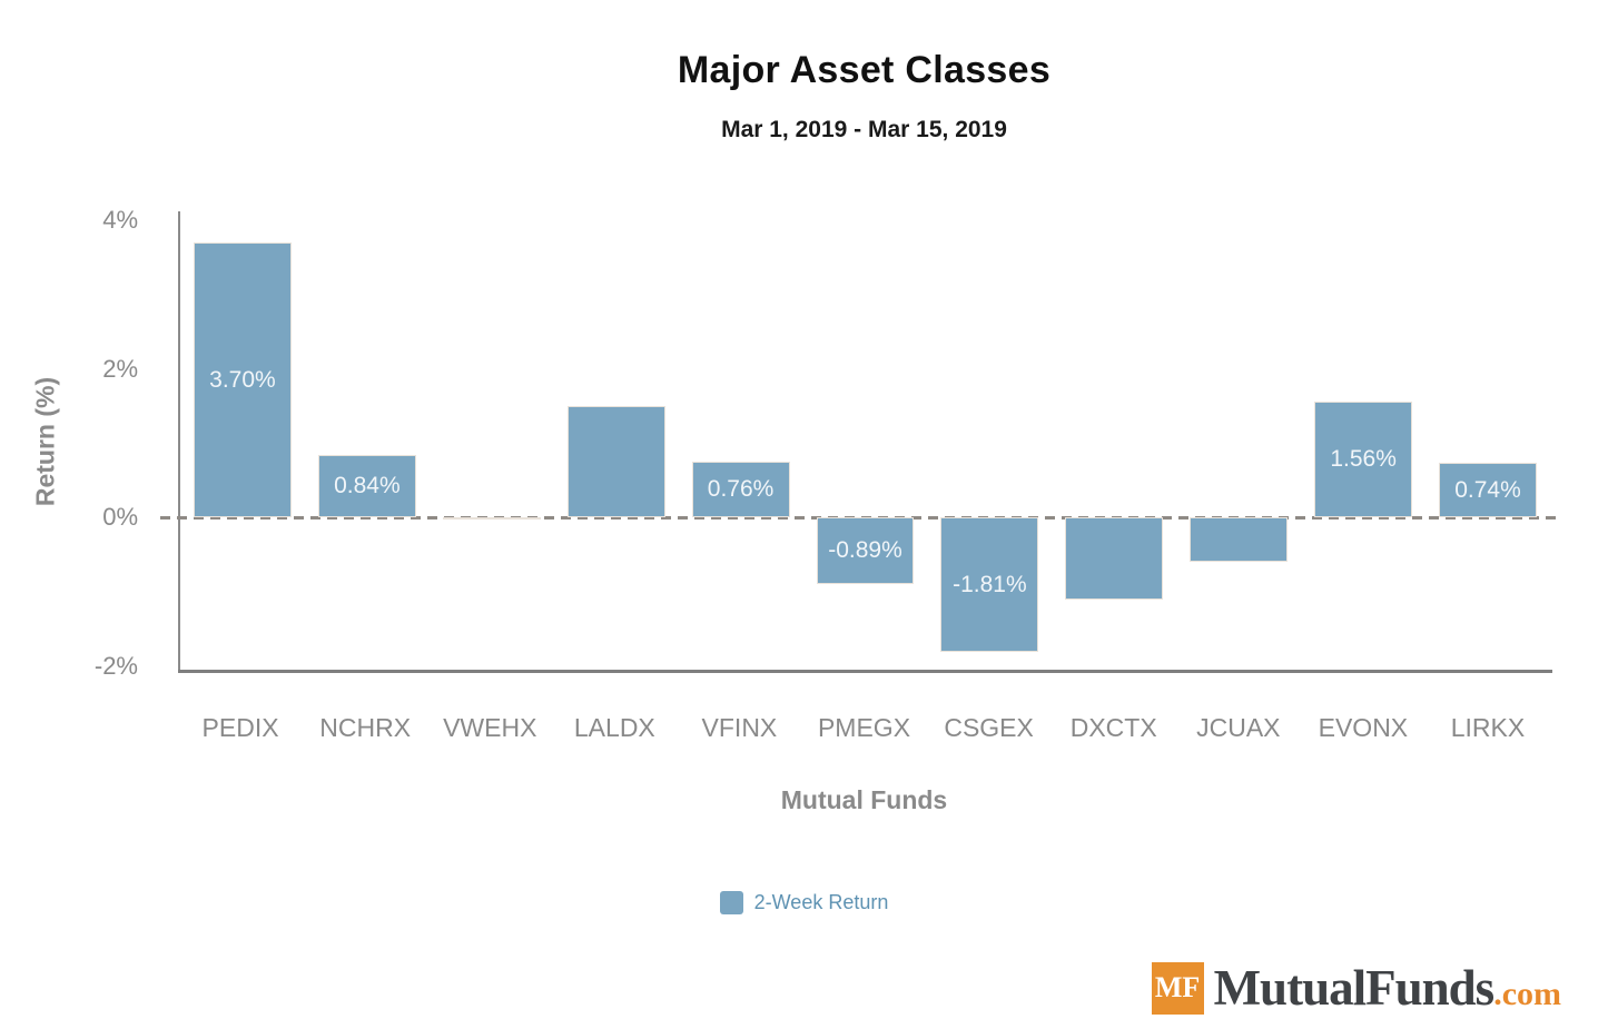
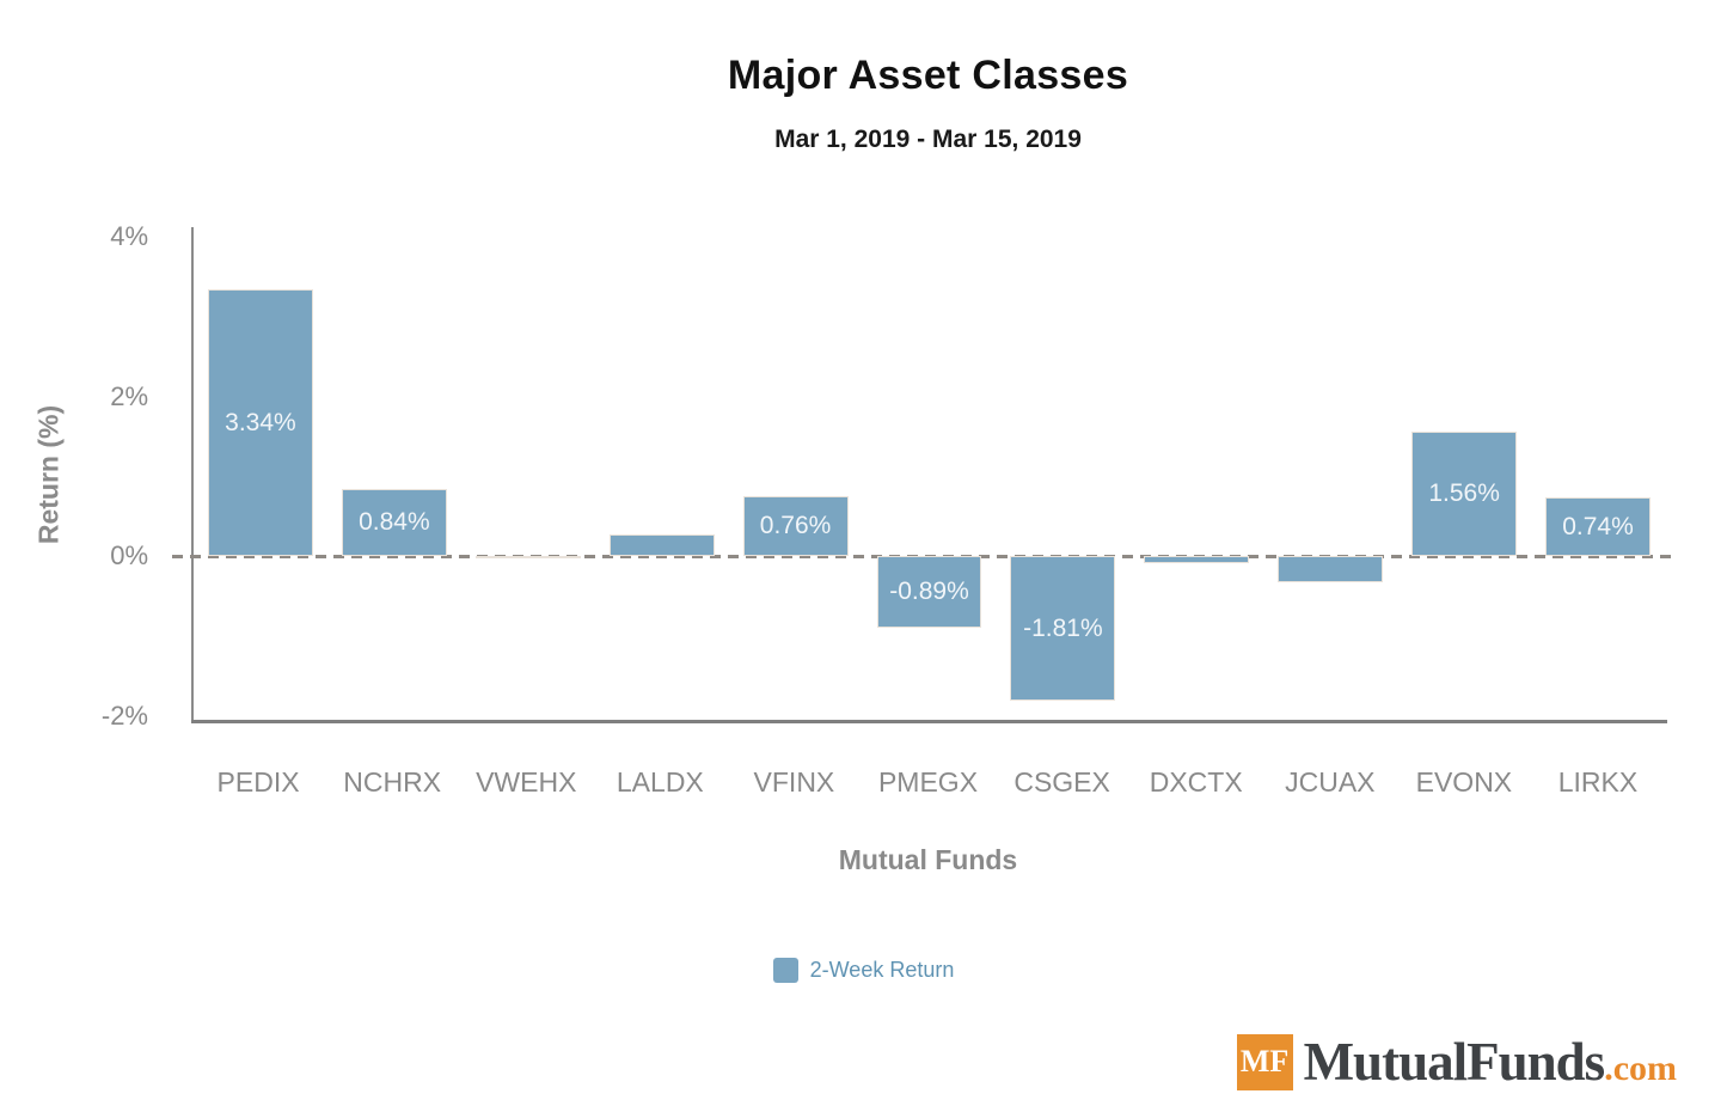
PEDIX: 3.70% -> 3.34%
LALDX: 1.5% -> 0.3%
DXCTX: -1.1% -> -0.1%
JCUAX: -0.6% -> -0.3%
